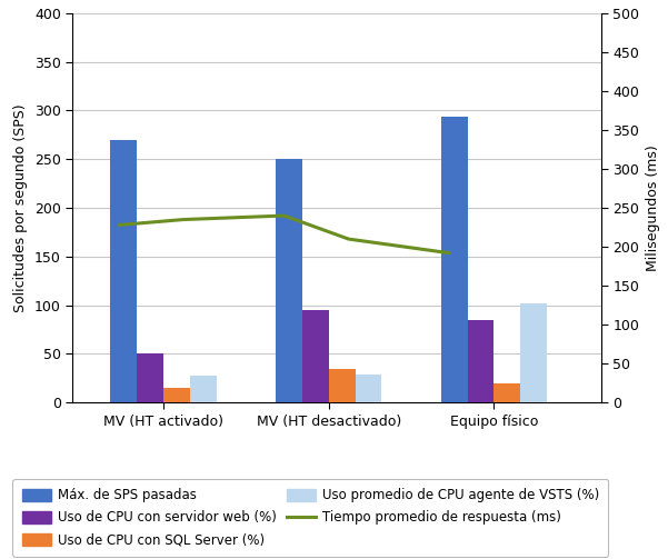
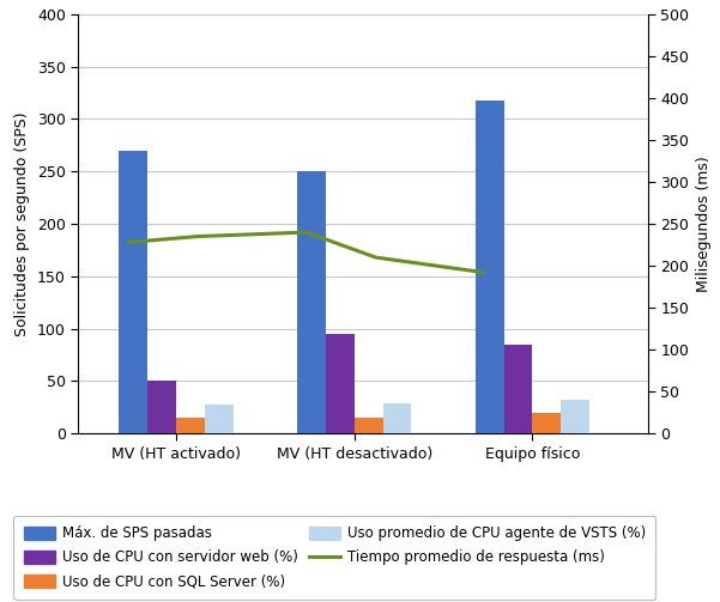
Uso de CPU con SQL Server (%)/MV (HT desactivado): 34 -> 15
Máx. de SPS pasadas/Equipo físico: 294 -> 318
Uso promedio de CPU agente de VSTS (%)/Equipo físico: 102 -> 32
